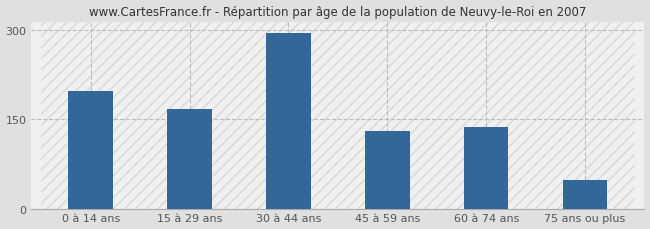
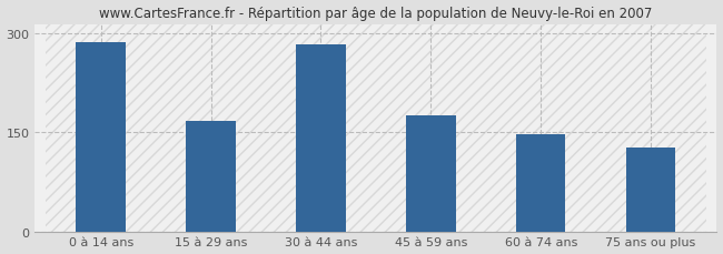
0 à 14 ans: 198 -> 287
30 à 44 ans: 296 -> 284
45 à 59 ans: 130 -> 176
60 à 74 ans: 138 -> 148
75 ans ou plus: 48 -> 128
